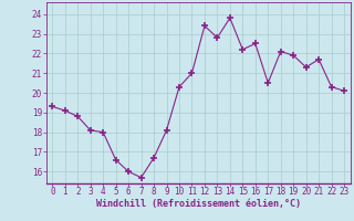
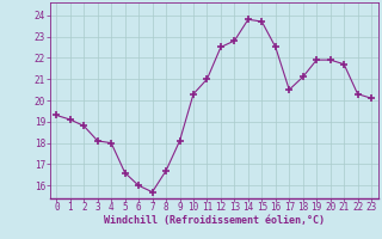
12: 23.4 -> 22.5
15: 22.2 -> 23.7
18: 22.1 -> 21.1
20: 21.3 -> 21.9
